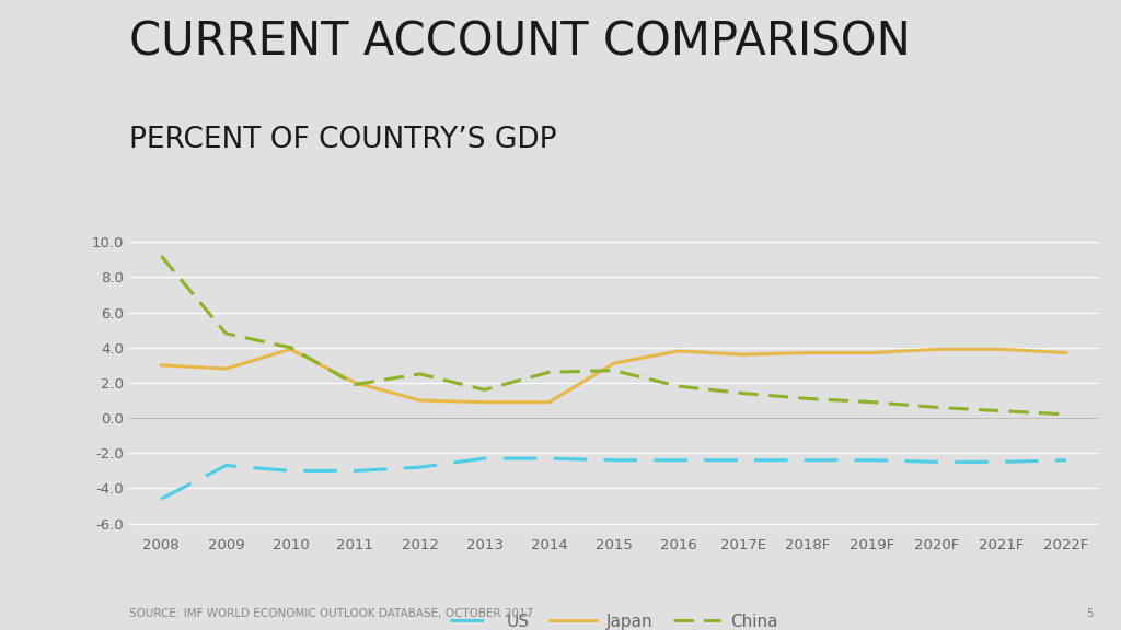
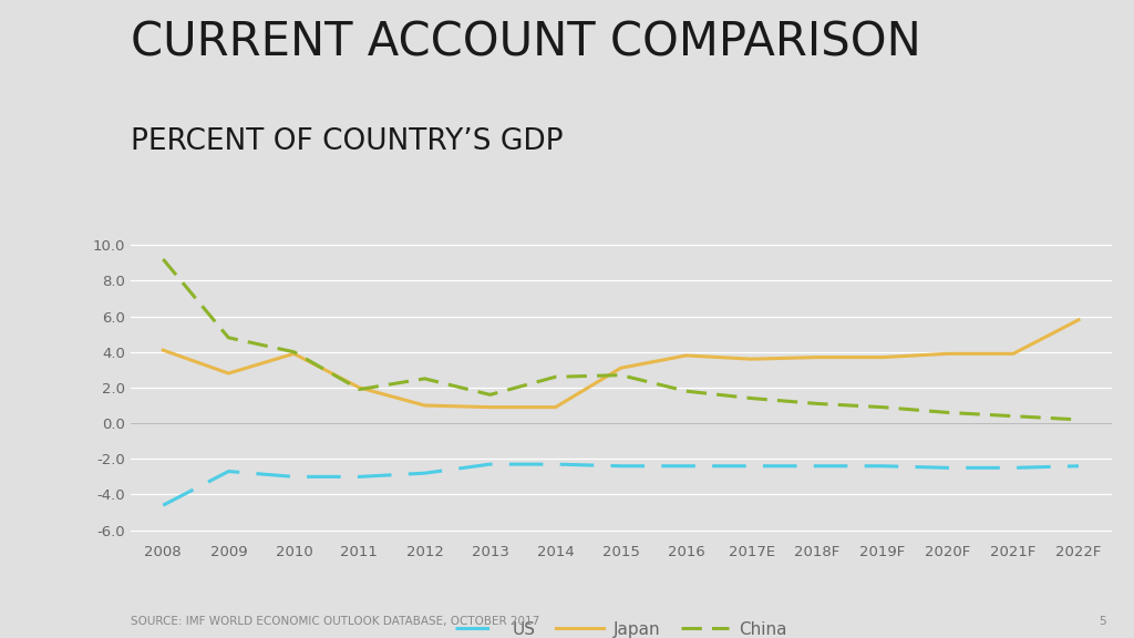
Japan/2008: 3.0 -> 4.1
Japan/2022F: 3.7 -> 5.8
